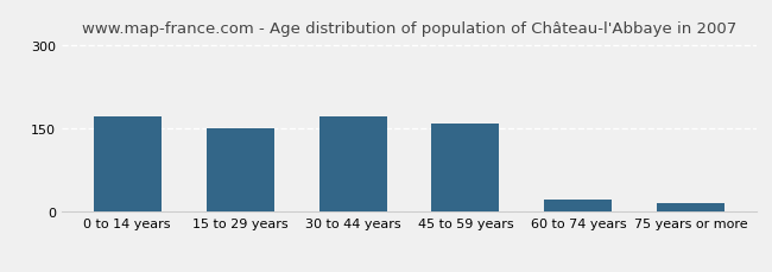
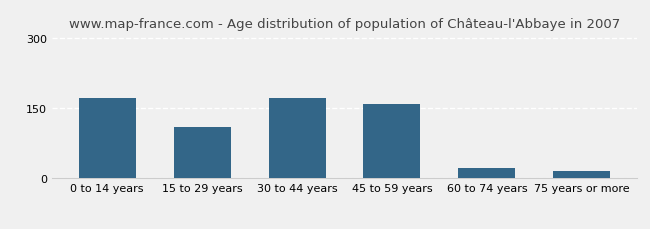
15 to 29 years: 150 -> 110
